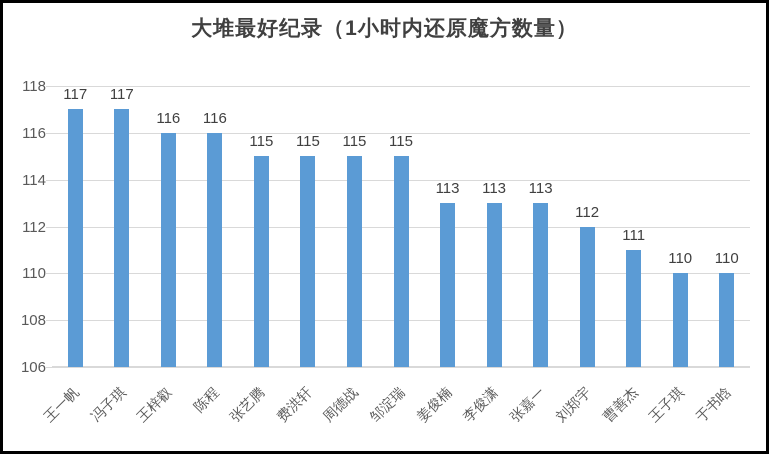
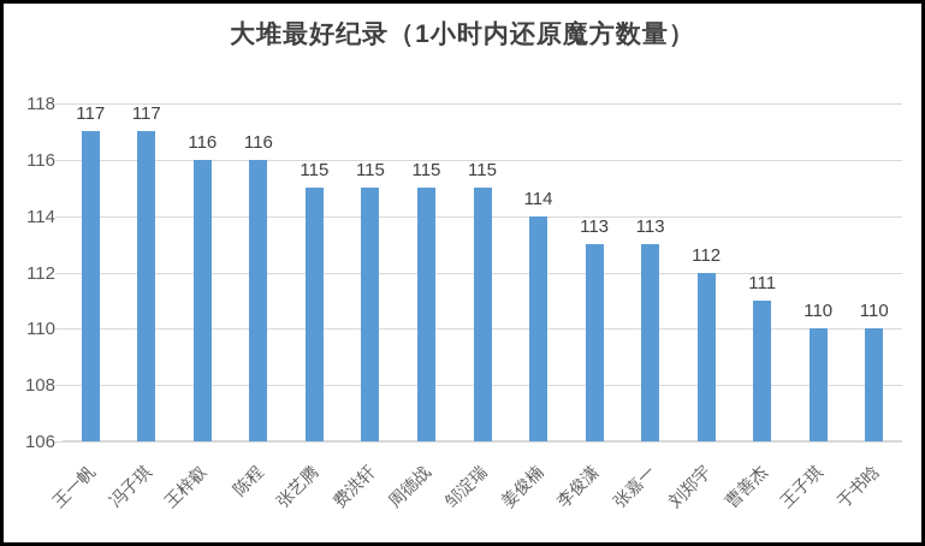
姜俊楠: 113 -> 114
